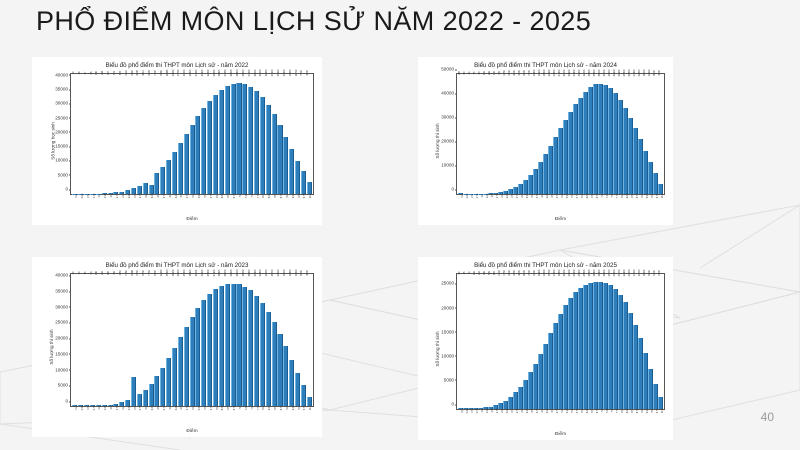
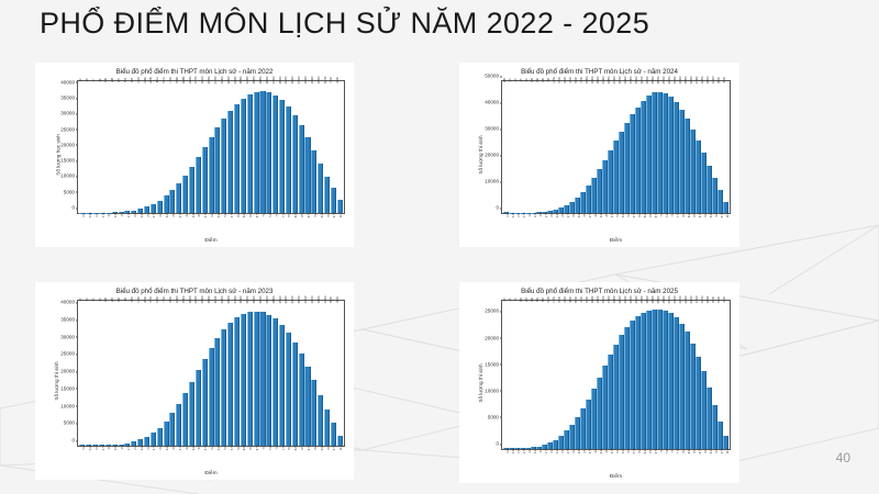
Biểu đồ phổ điểm thi THPT môn Lịch sử - năm 2022/3.25: 3305 -> 5470
Biểu đồ phổ điểm thi THPT môn Lịch sử - năm 2023/2.5: 9288 -> 2600
